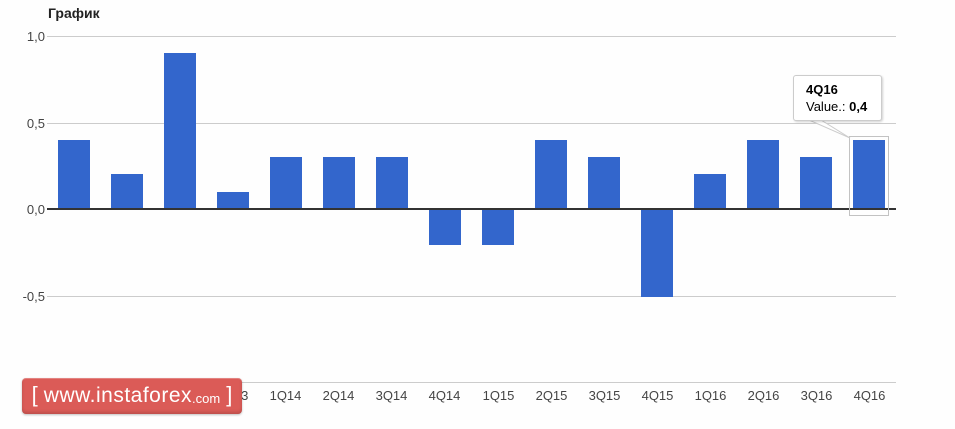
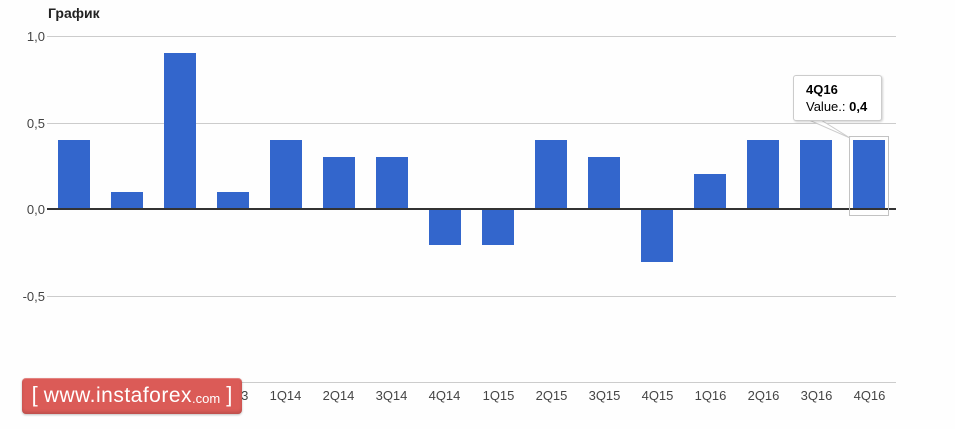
2Q13: 0,2 -> 0,1
1Q14: 0,3 -> 0,4
4Q15: -0,5 -> -0,3
3Q16: 0,3 -> 0,4
